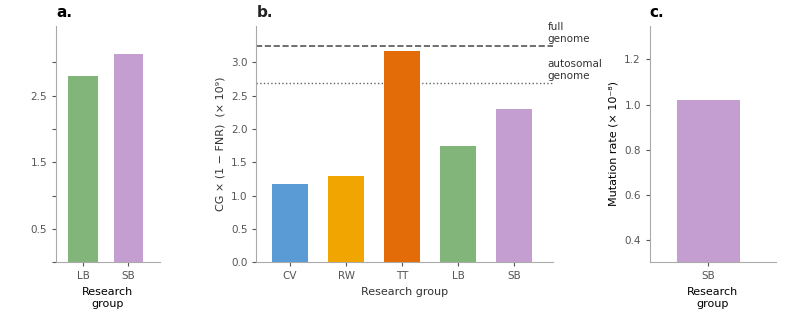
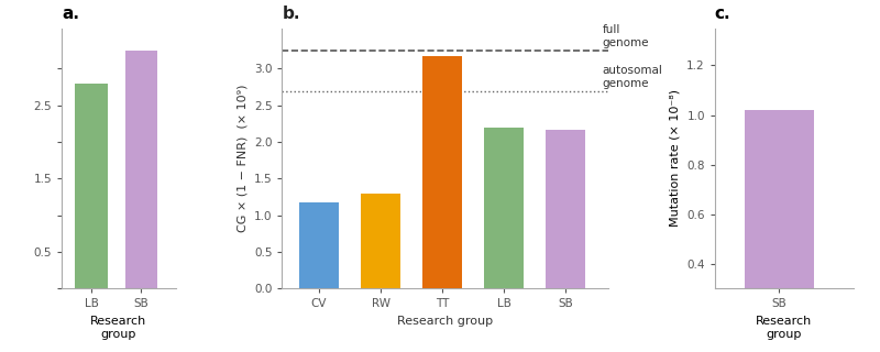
a./SB: 3.12 -> 3.25
b./LB: 1.74 -> 2.20
b./SB: 2.30 -> 2.16
